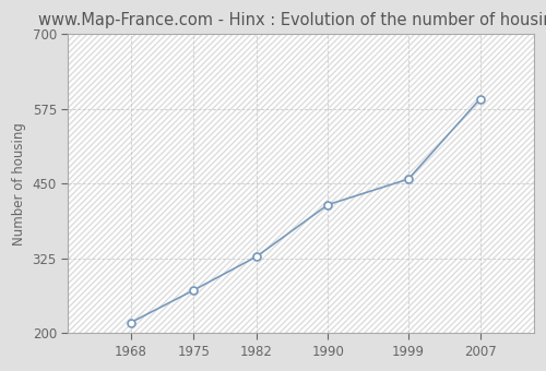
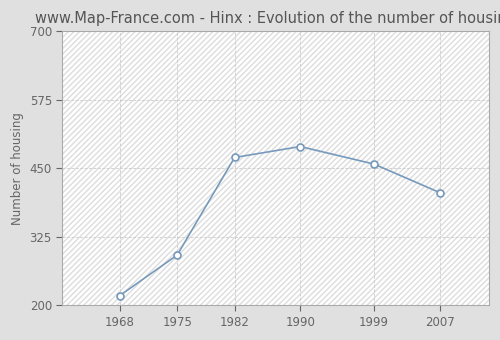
1975: 272 -> 292
1982: 328 -> 470
1990: 415 -> 490
2007: 592 -> 406
